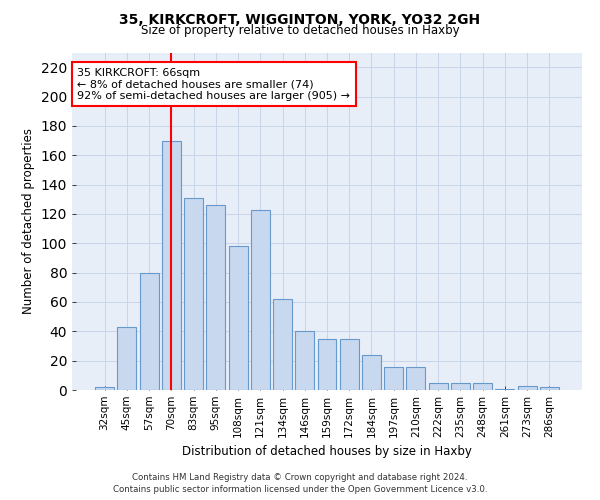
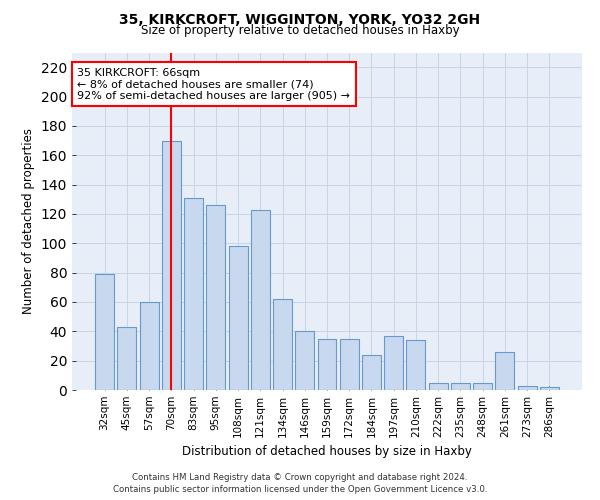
32sqm: 2 -> 79
57sqm: 80 -> 60
197sqm: 16 -> 37
210sqm: 16 -> 34
261sqm: 1 -> 26
